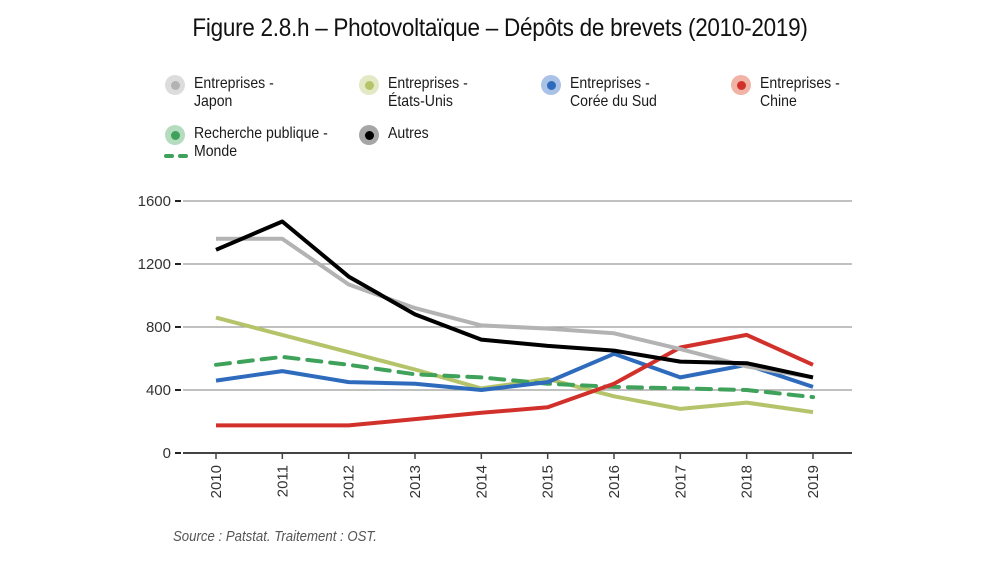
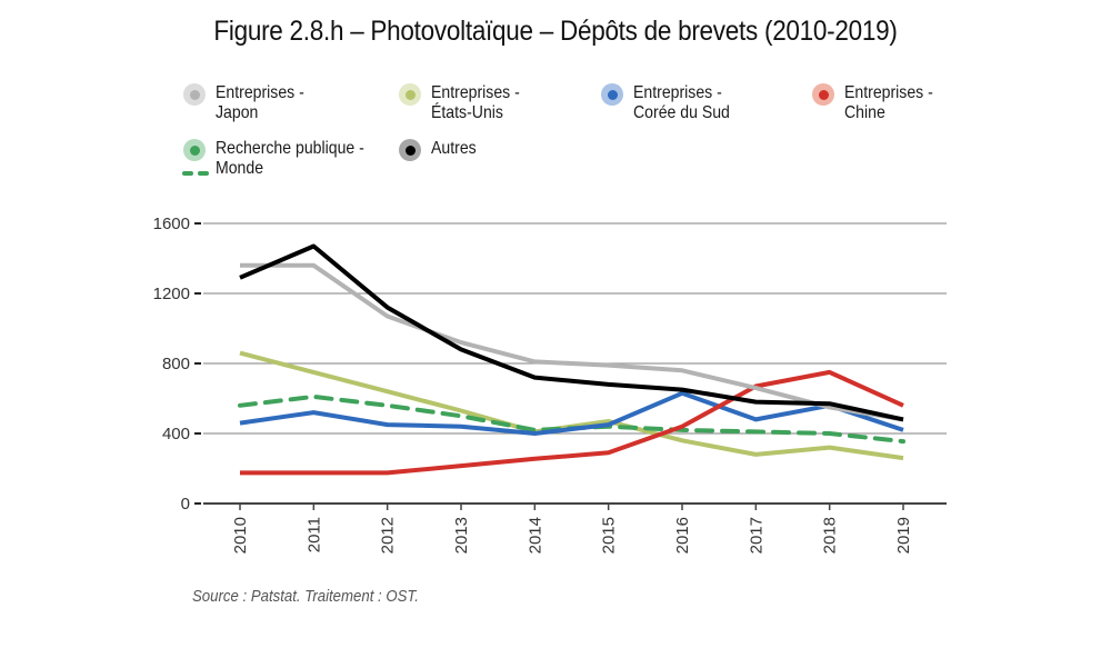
Recherche publique - Monde/2014: 480 -> 420
